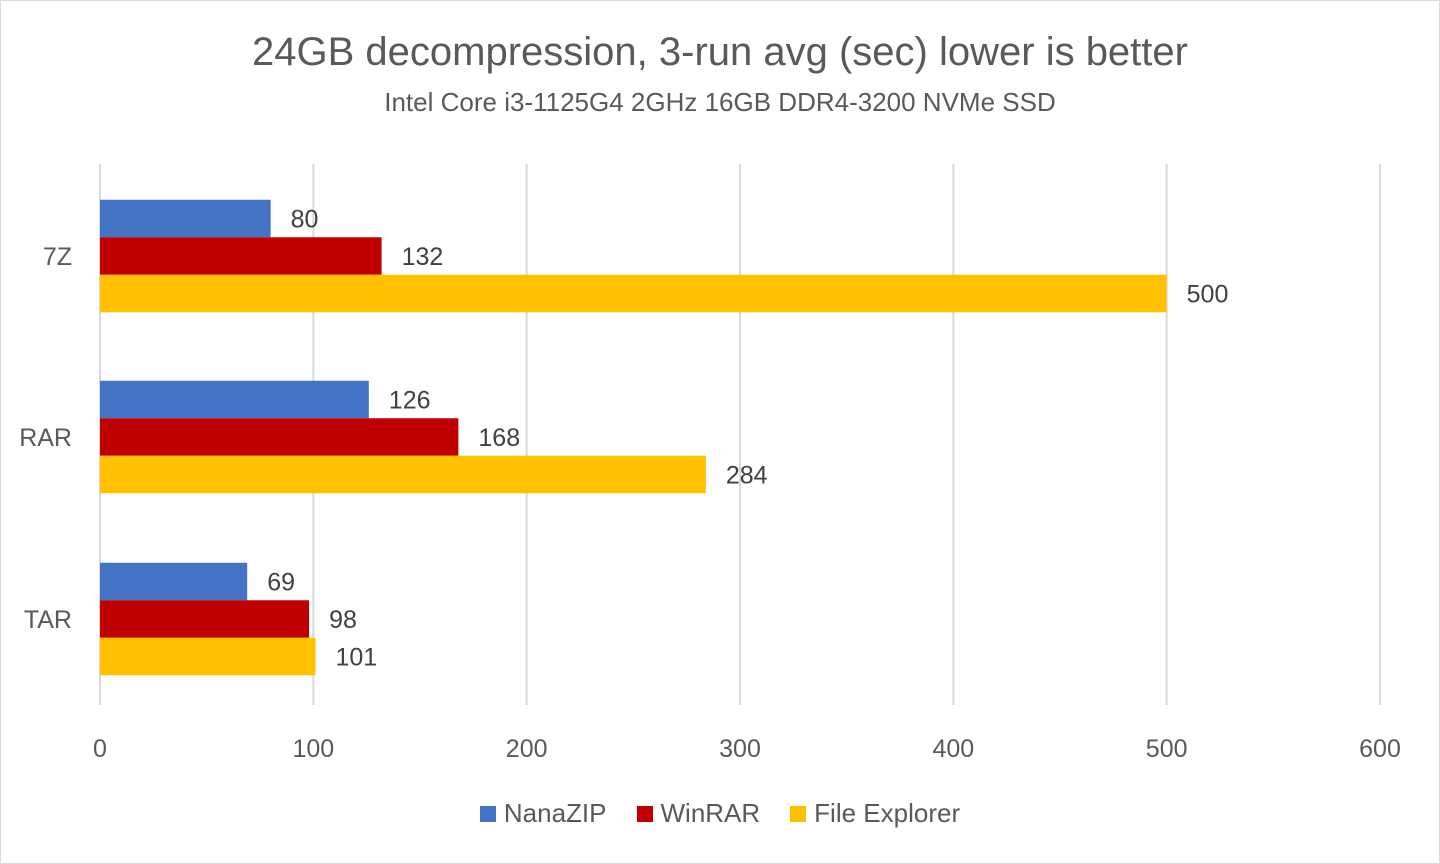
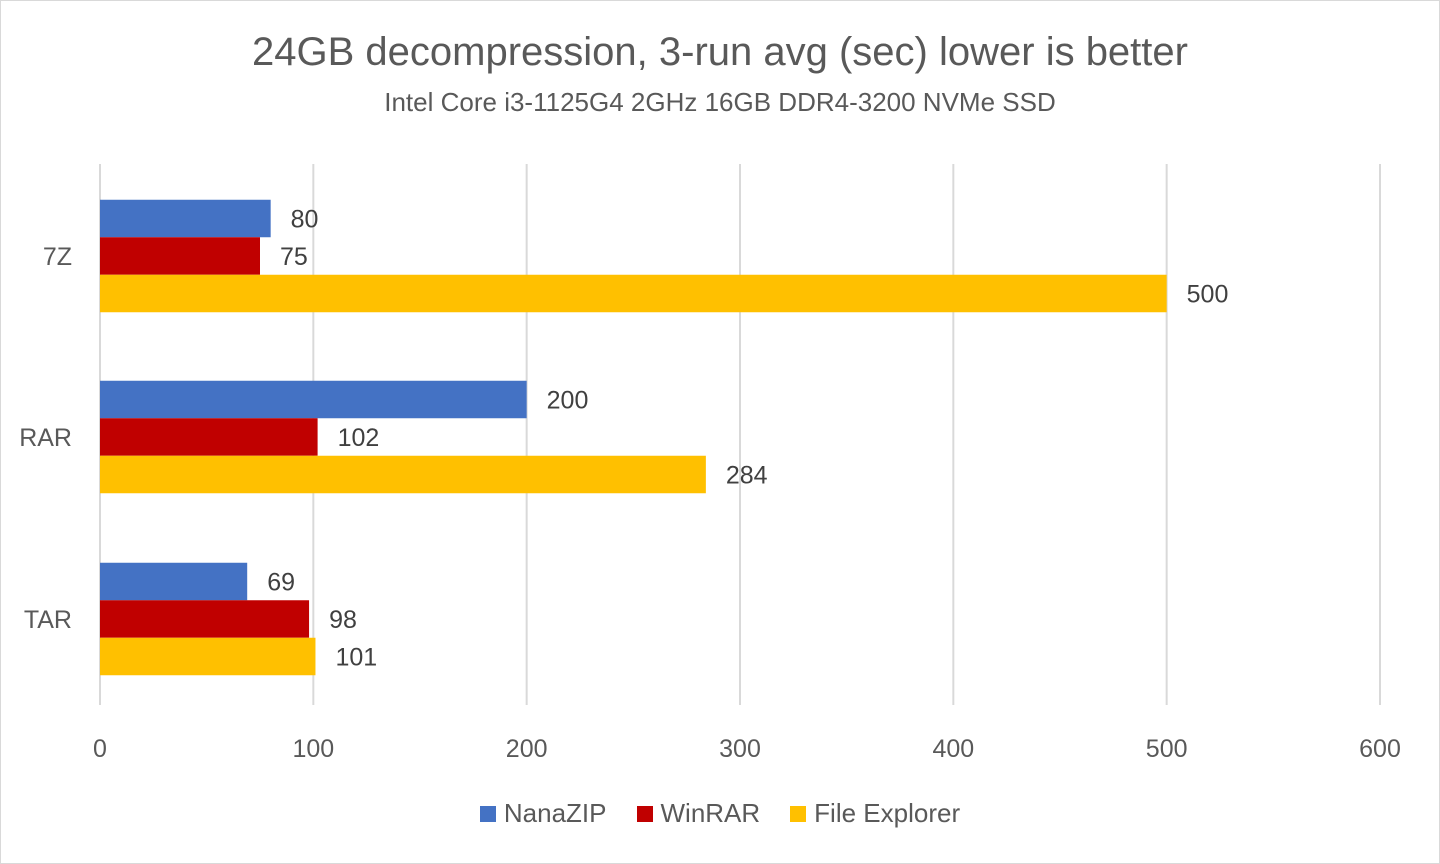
WinRAR/7Z: 132 -> 75
NanaZIP/RAR: 126 -> 200
WinRAR/RAR: 168 -> 102
